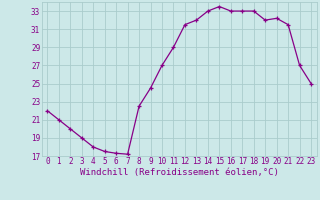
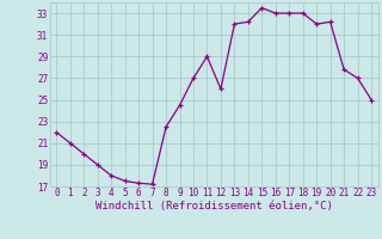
12: 31.5 -> 26.0
14: 33.0 -> 32.2
21: 31.5 -> 27.8
